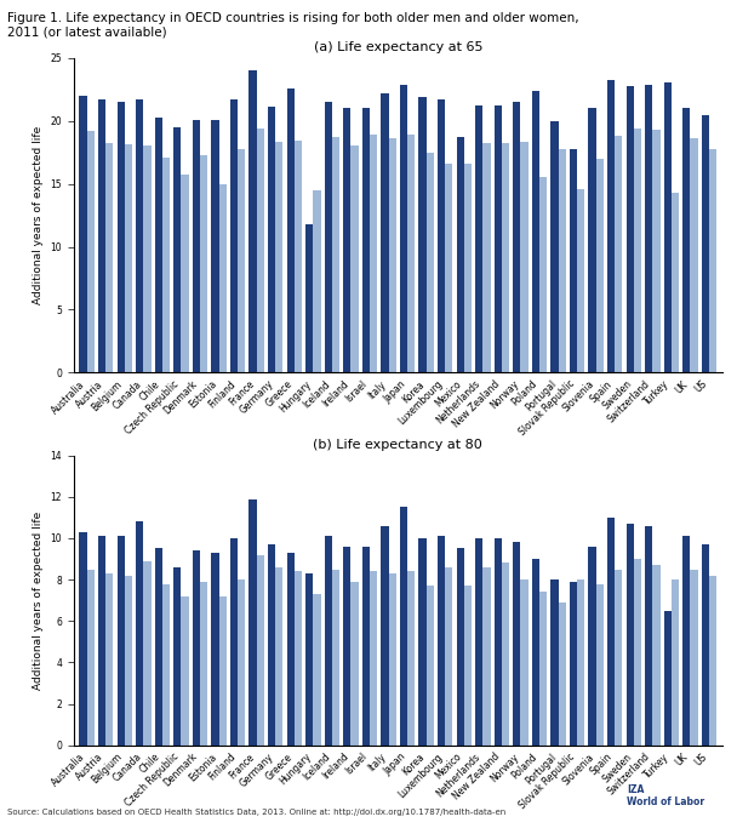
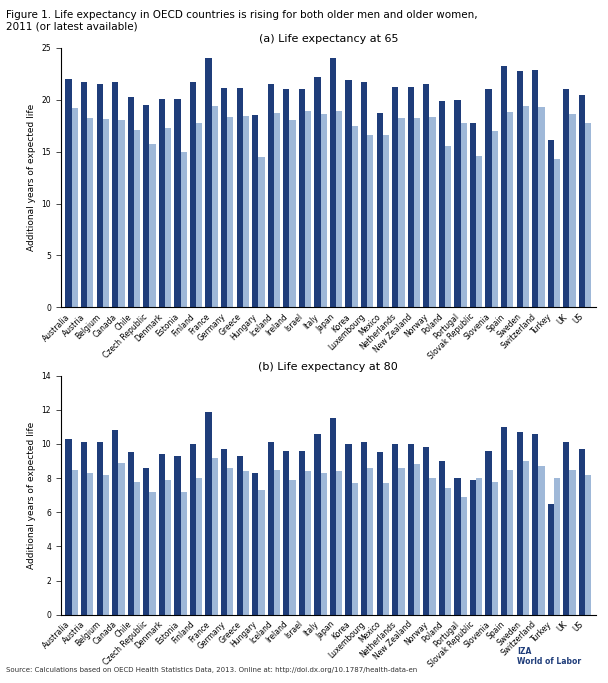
(a) Life expectancy at 65/Female life expectancy at 65/Greece: 22.6 -> 21.1
(a) Life expectancy at 65/Female life expectancy at 65/Hungary: 11.8 -> 18.5
(a) Life expectancy at 65/Female life expectancy at 65/Japan: 22.9 -> 24.0
(a) Life expectancy at 65/Female life expectancy at 65/Poland: 22.4 -> 19.9
(a) Life expectancy at 65/Female life expectancy at 65/Turkey: 23.1 -> 16.1
